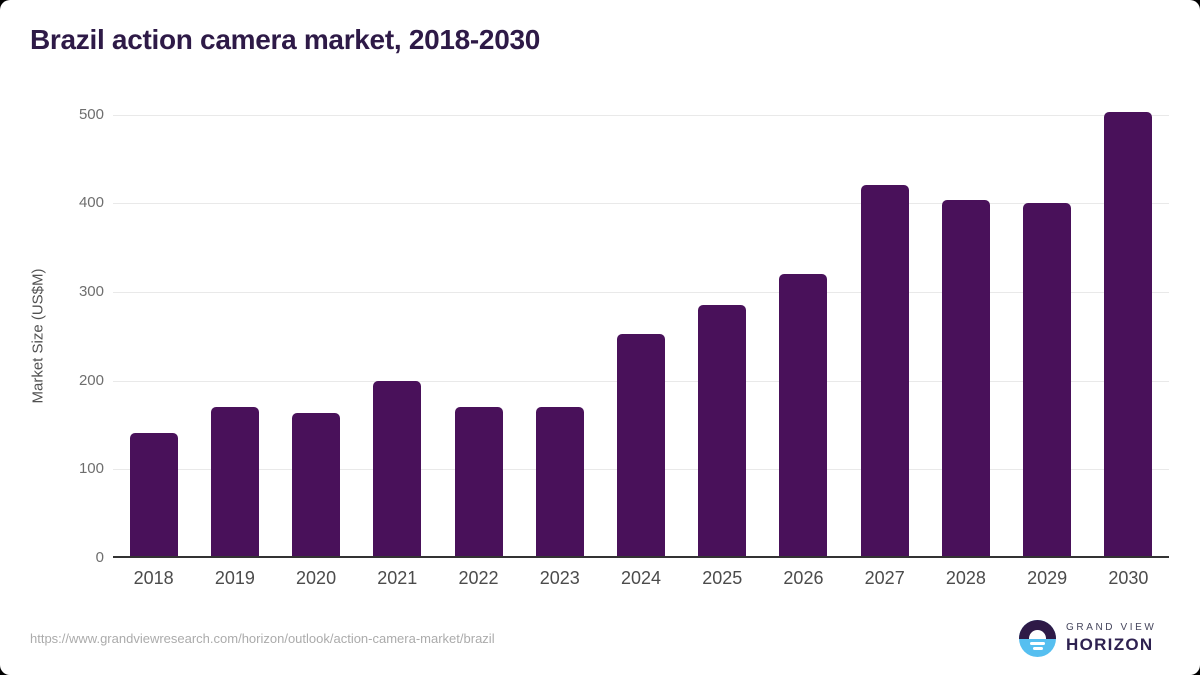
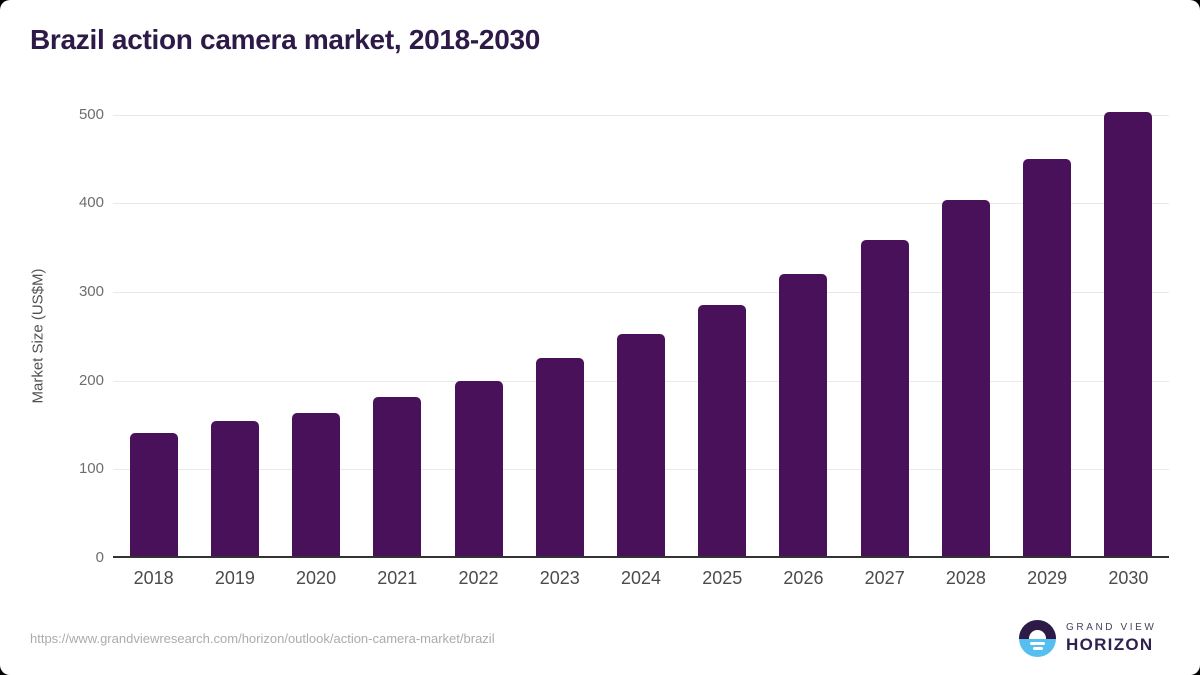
2019: 170 -> 160
2021: 200 -> 180
2022: 170 -> 200
2023: 170 -> 220
2027: 420 -> 360
2029: 400 -> 450
